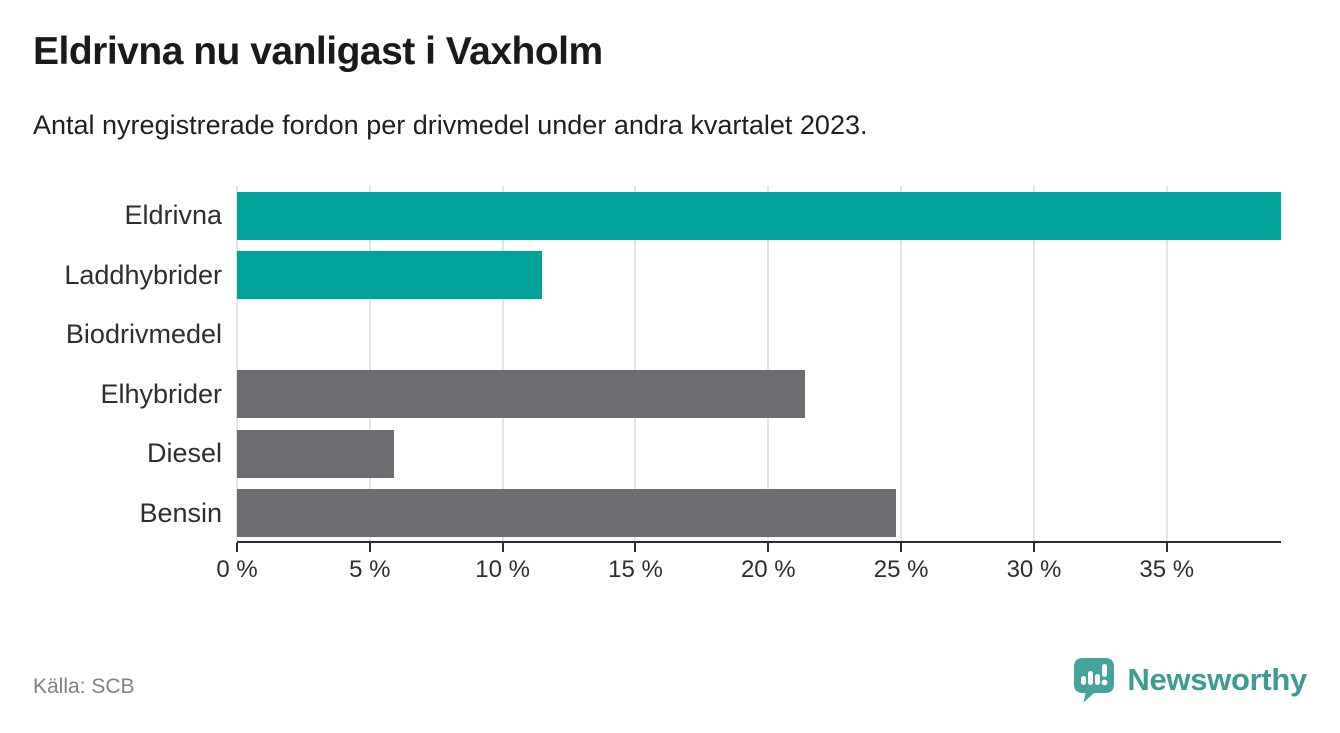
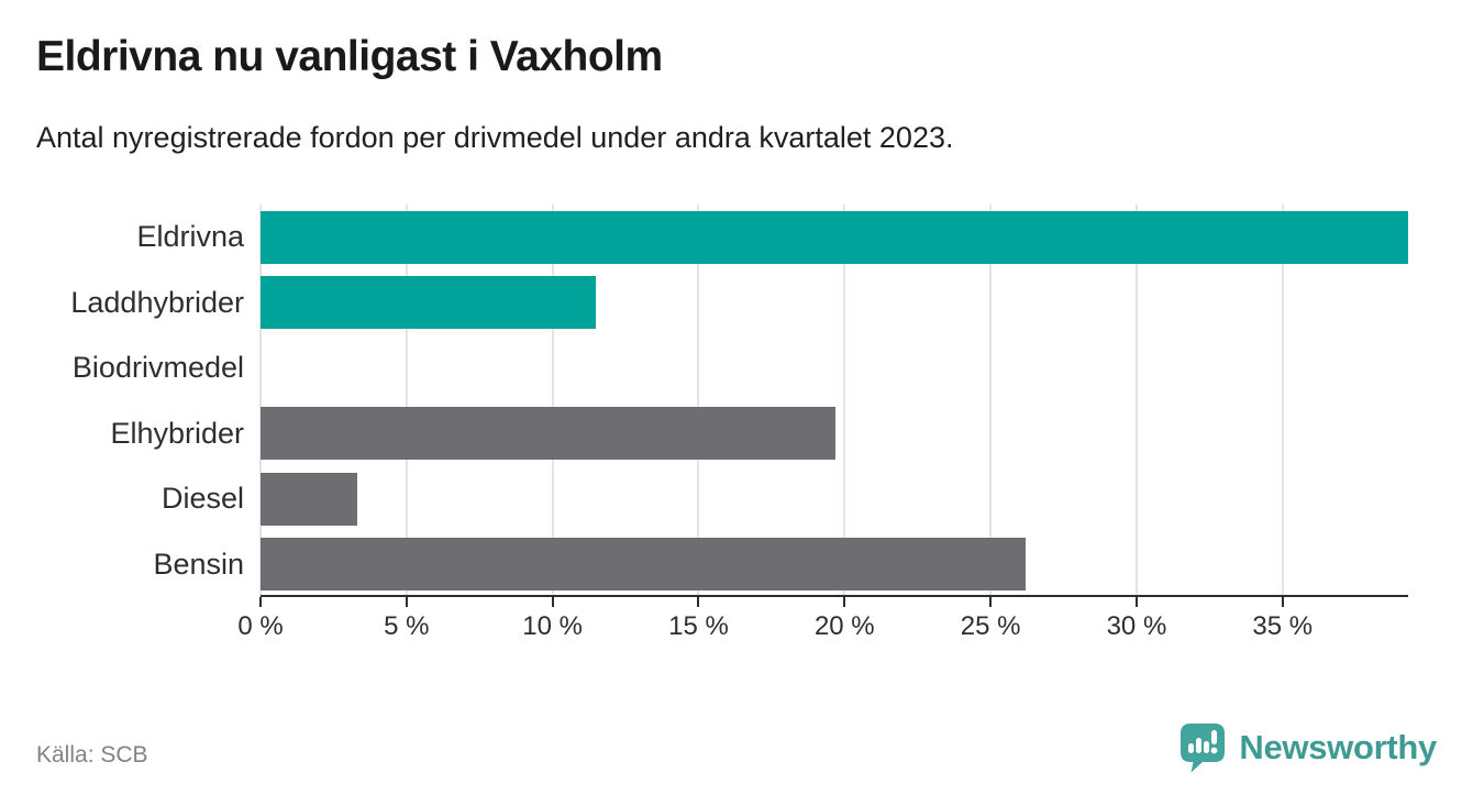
Elhybrider: 21.4% -> 19.7%
Diesel: 5.9% -> 3.3%
Bensin: 24.8% -> 26.2%
